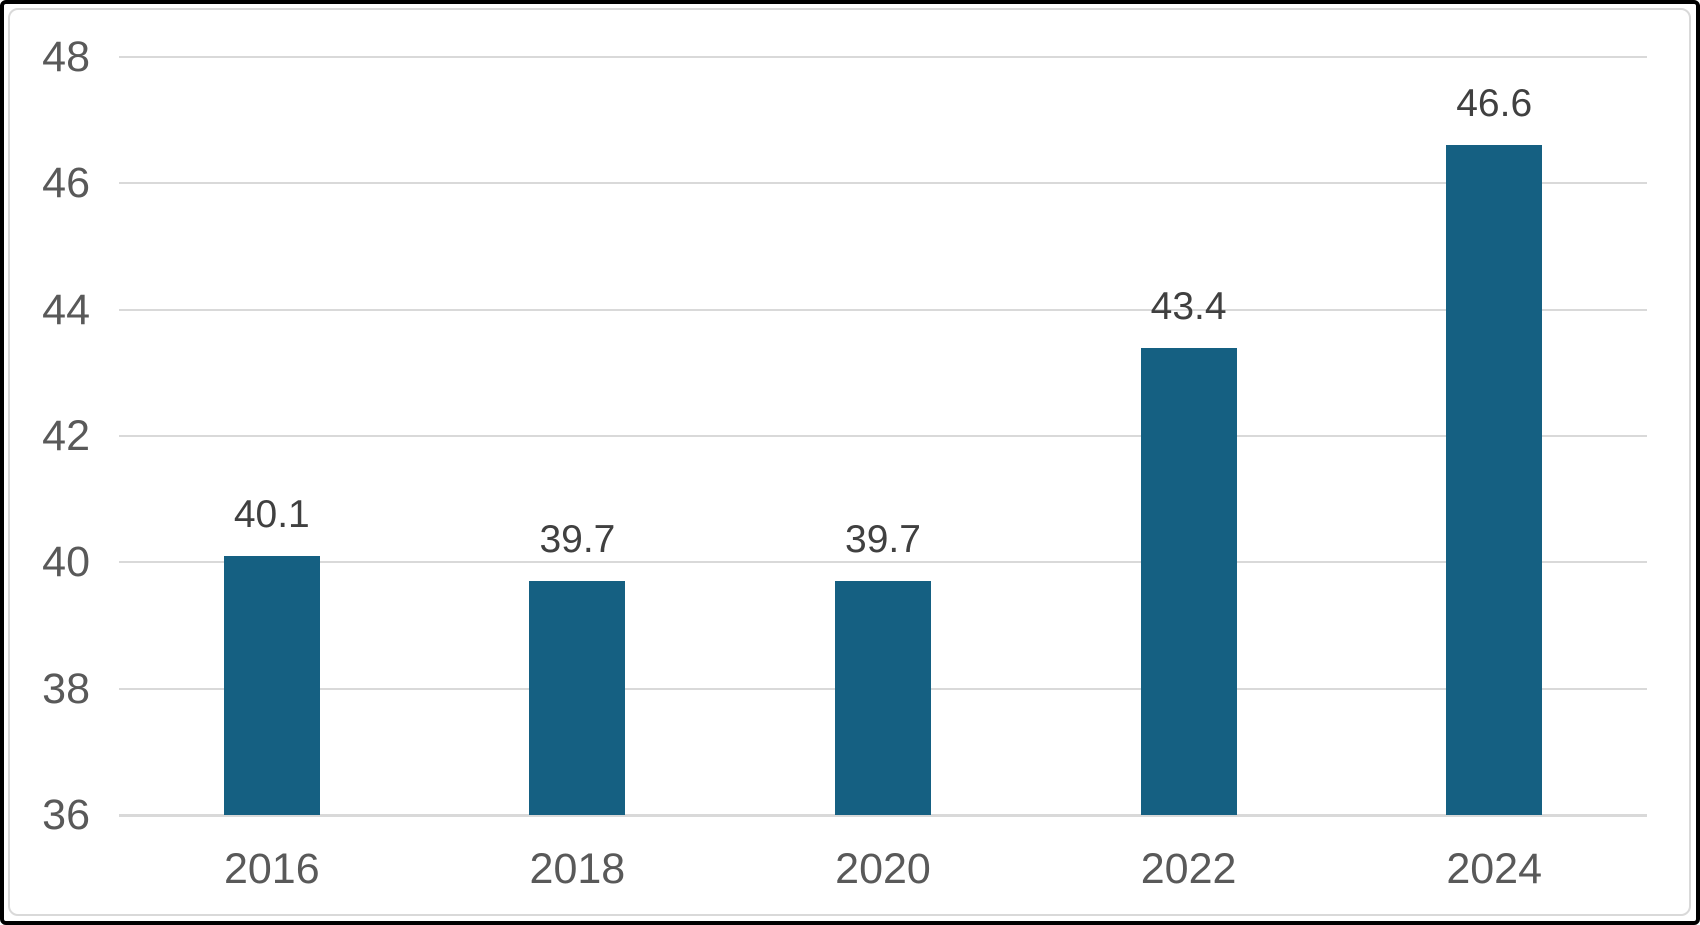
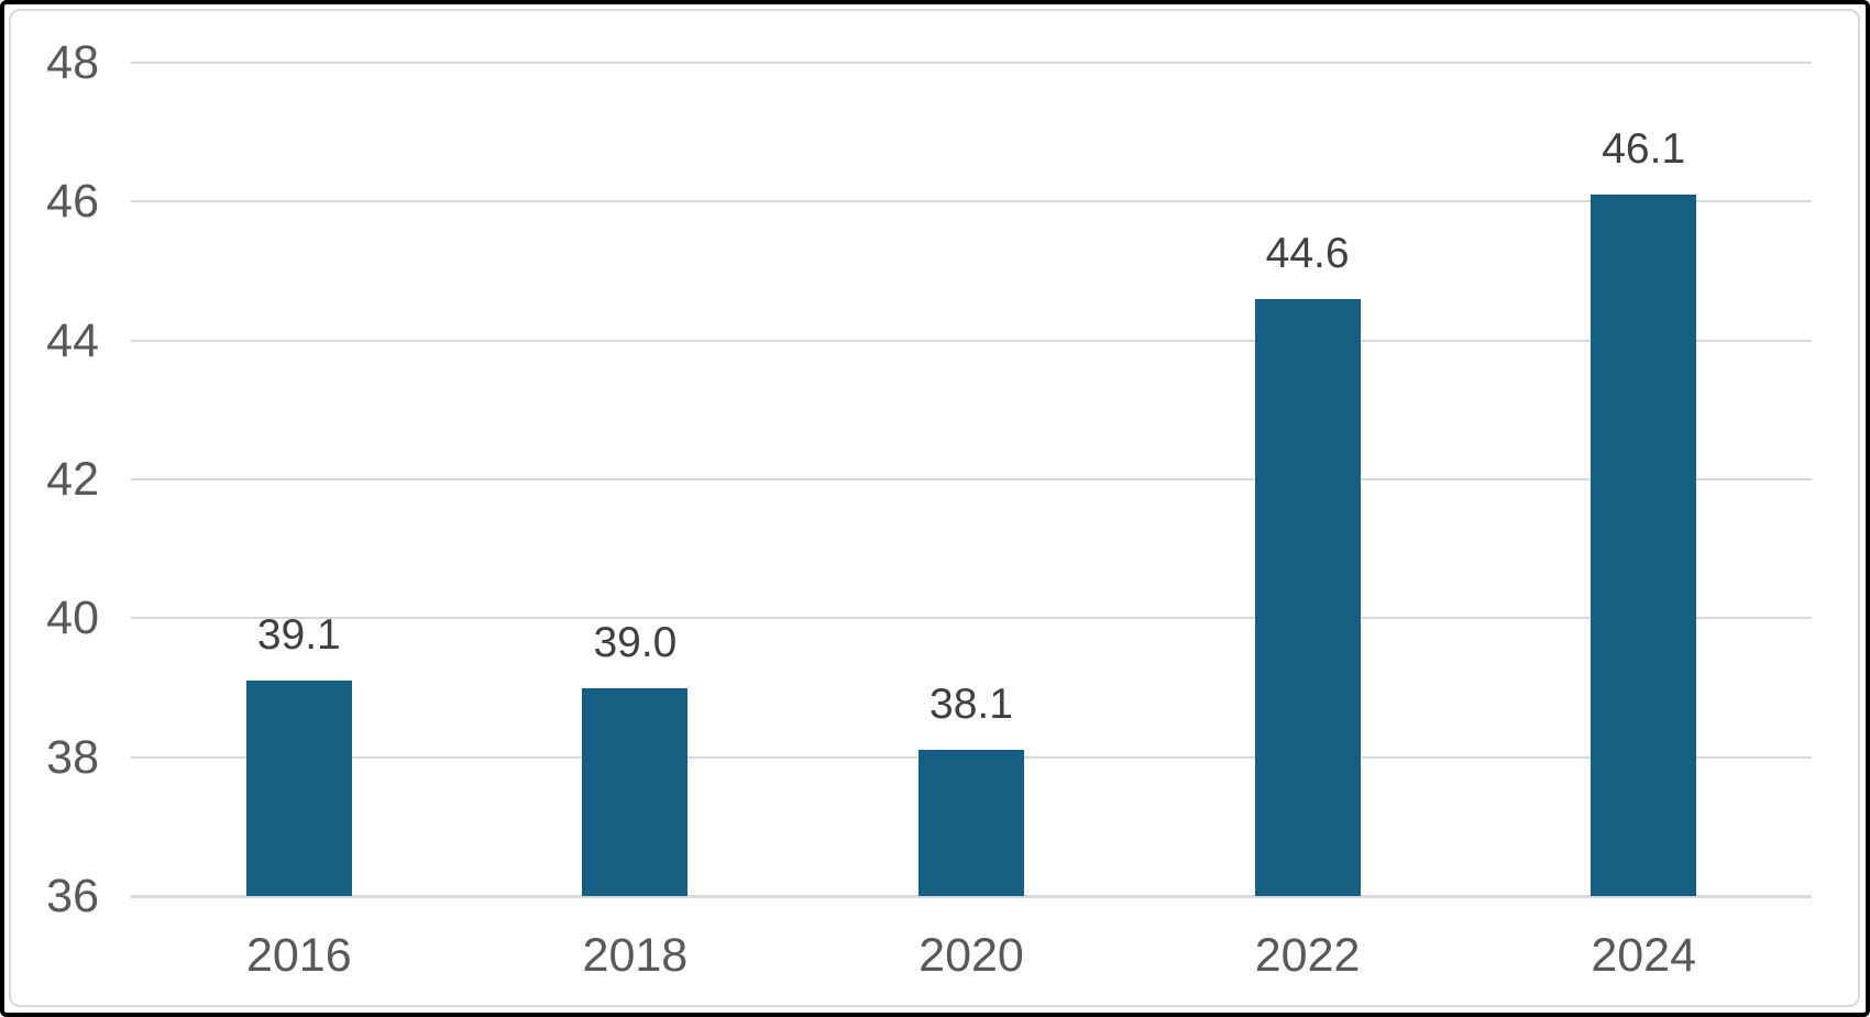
2016: 40.1 -> 39.1
2018: 39.7 -> 39.0
2020: 39.7 -> 38.1
2022: 43.4 -> 44.6
2024: 46.6 -> 46.1
